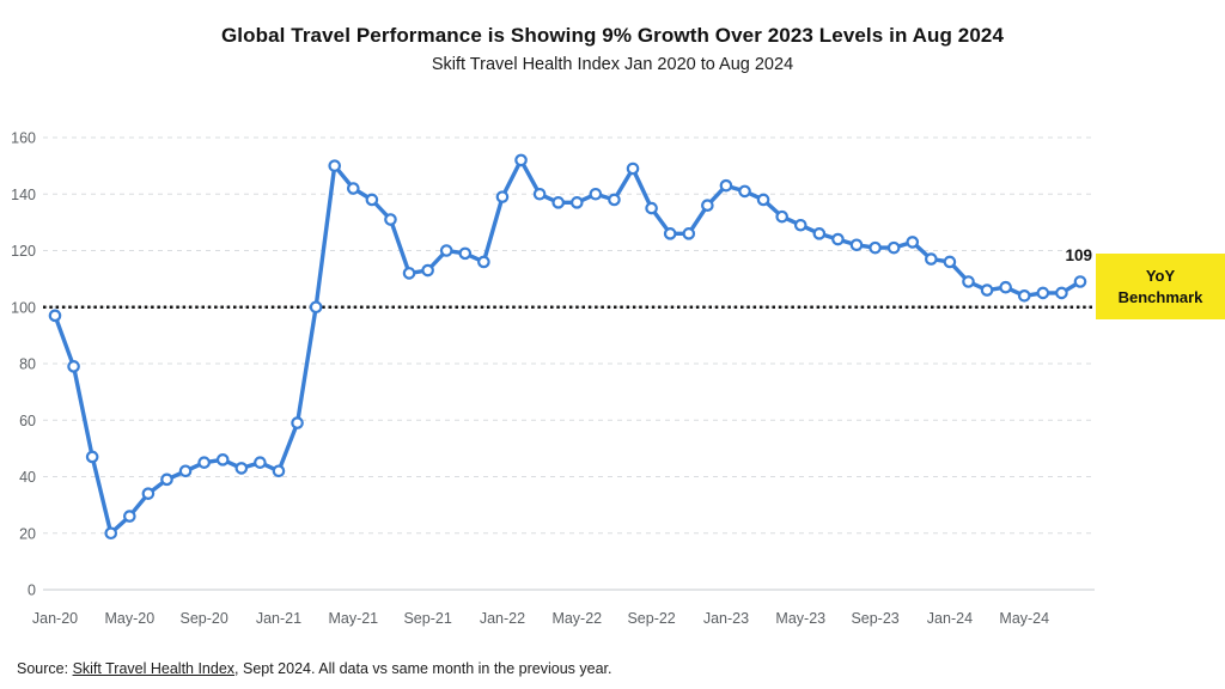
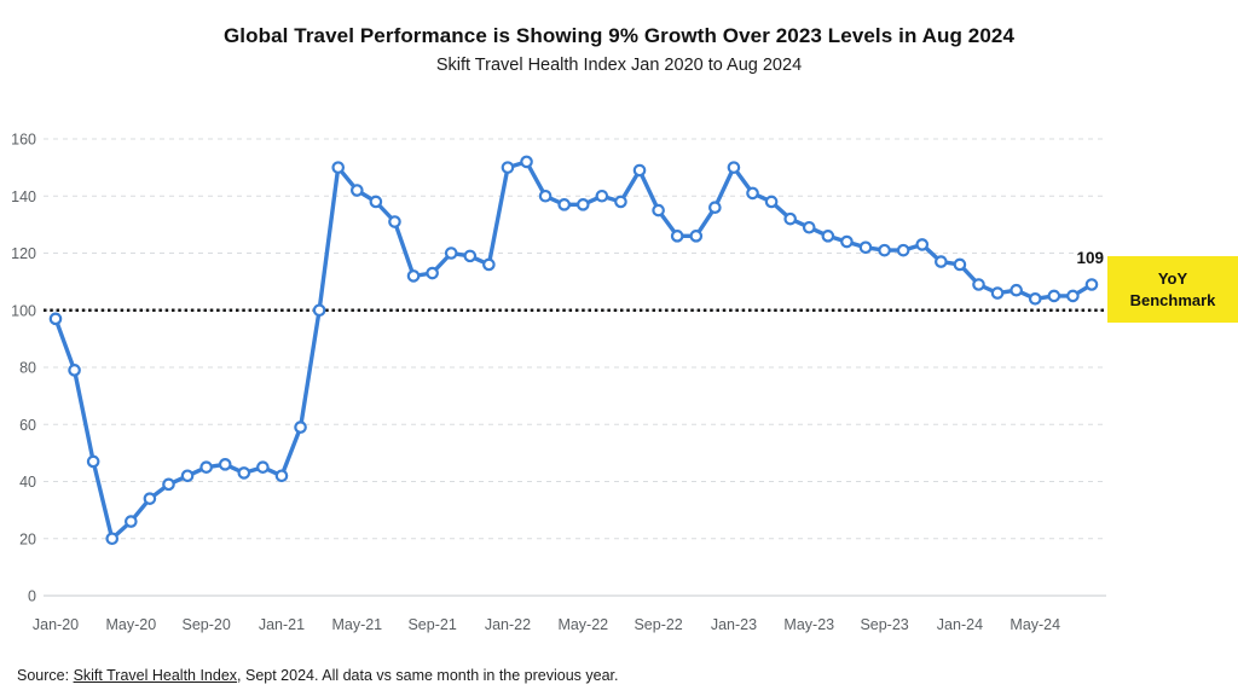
Jan-22: 139 -> 150
Jan-23: 143 -> 150
